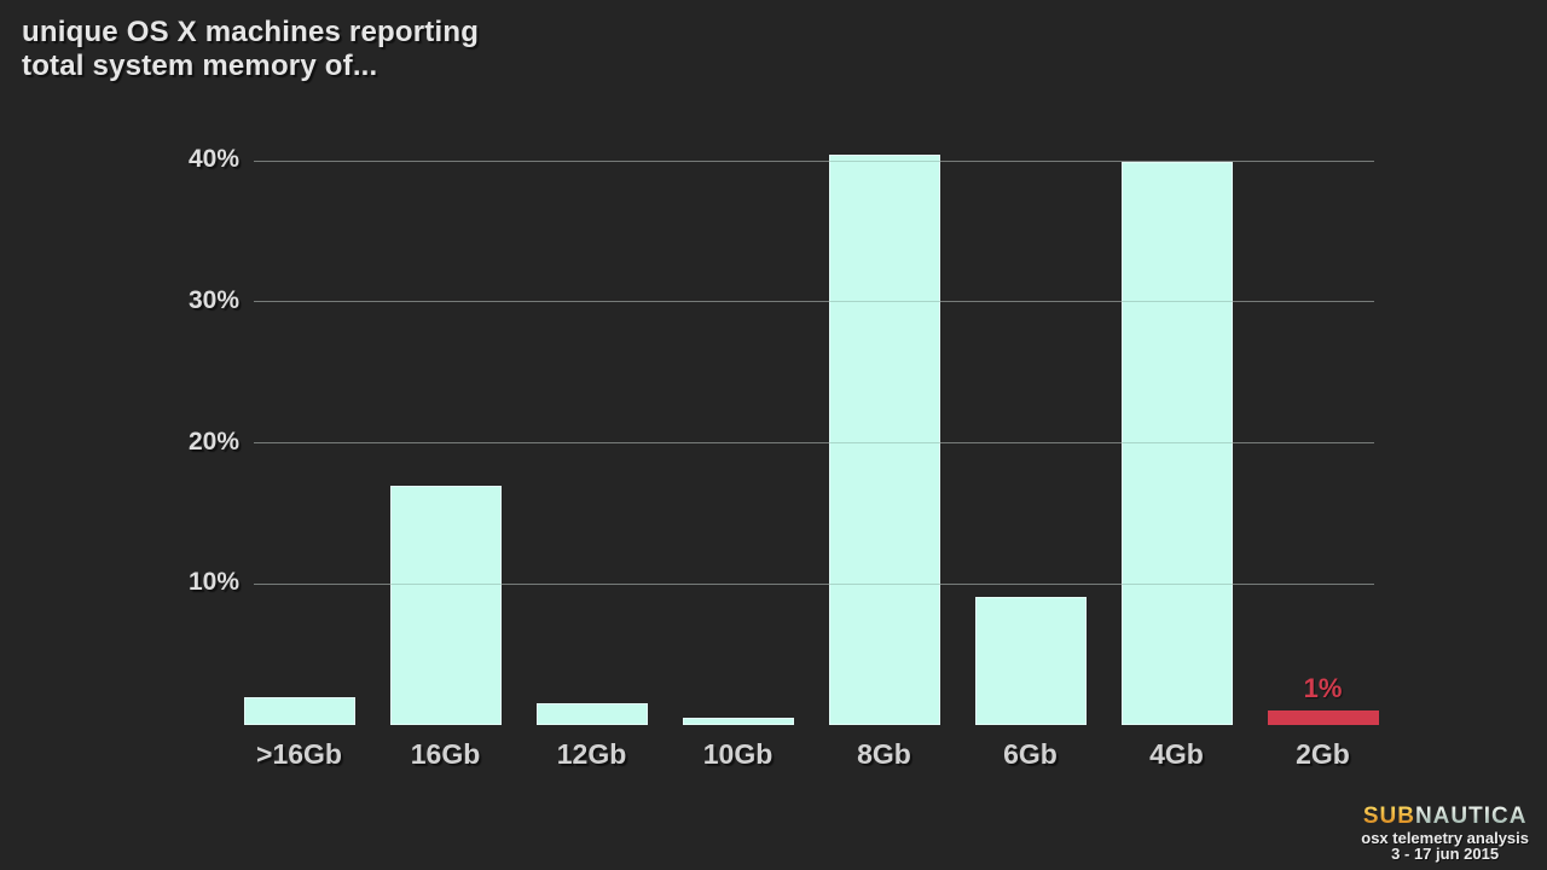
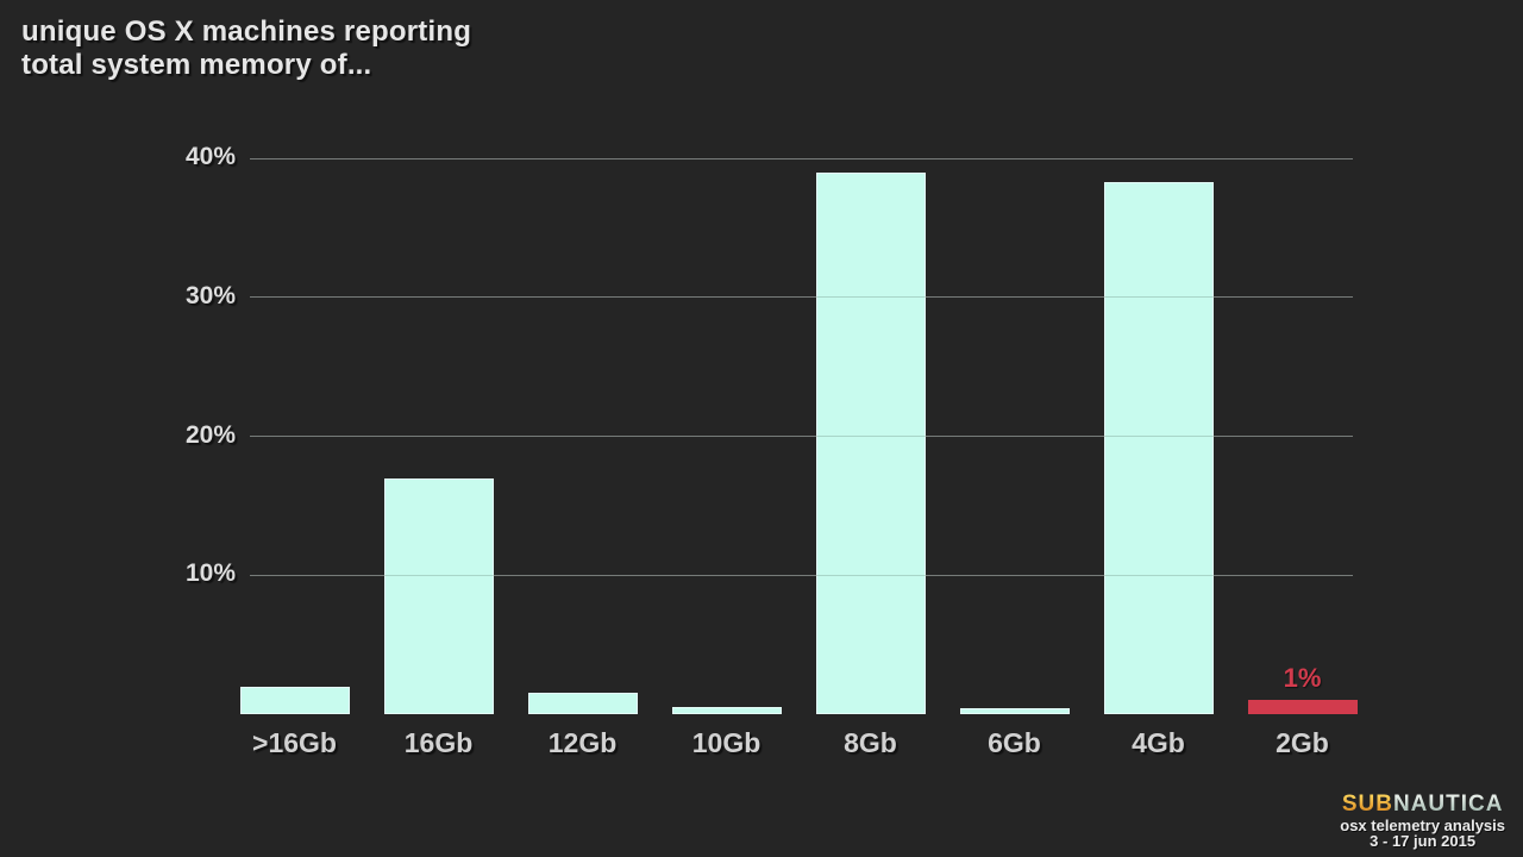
8Gb: 40.4% -> 39.0%
6Gb: 9.1% -> 0.4%
4Gb: 39.9% -> 38.3%
